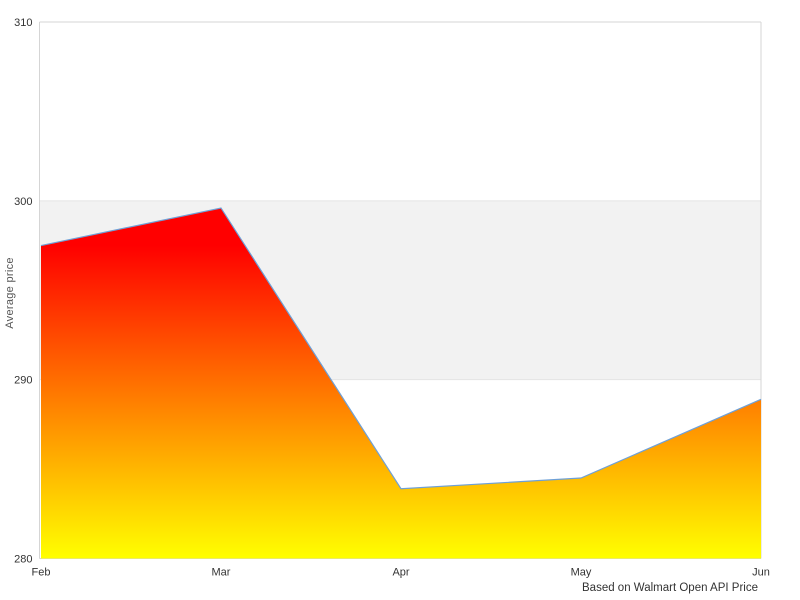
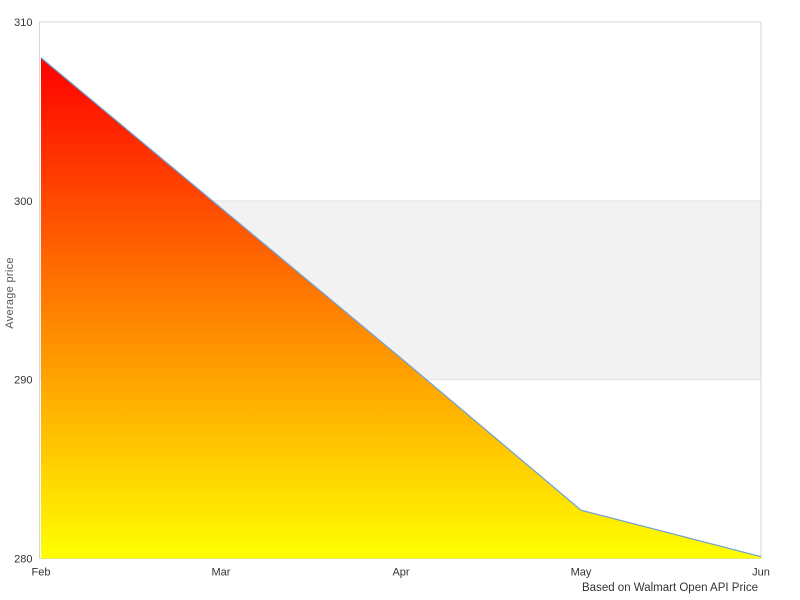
Feb: 297.5 -> 308.0
Apr: 283.9 -> 291.2
May: 284.5 -> 282.7
Jun: 288.9 -> 280.1
